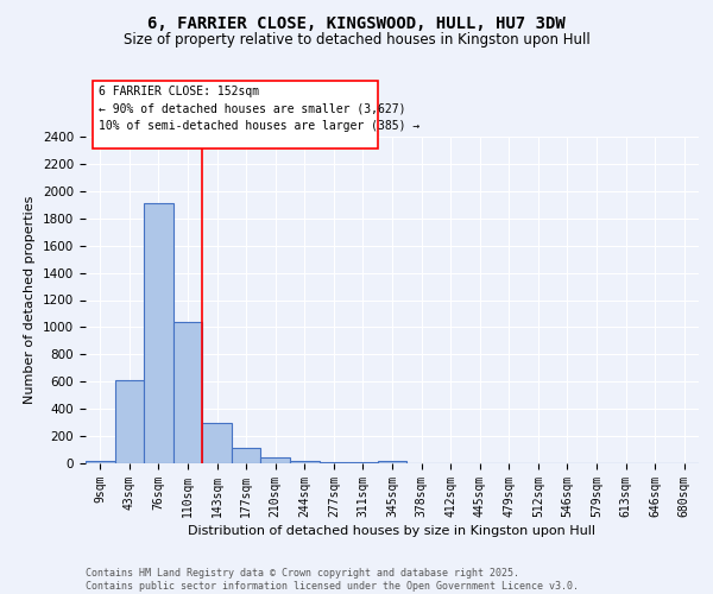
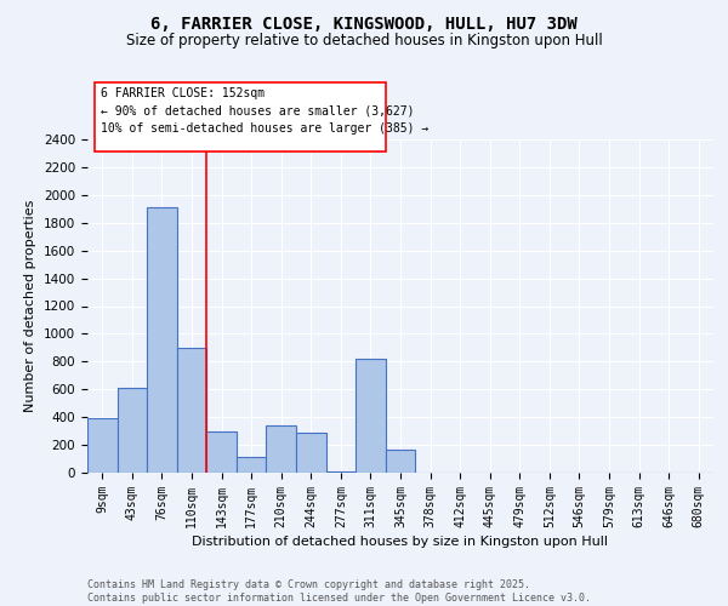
9sqm: 20 -> 390
110sqm: 1040 -> 900
210sqm: 40 -> 340
244sqm: 20 -> 290
311sqm: 0 -> 820
345sqm: 20 -> 170
